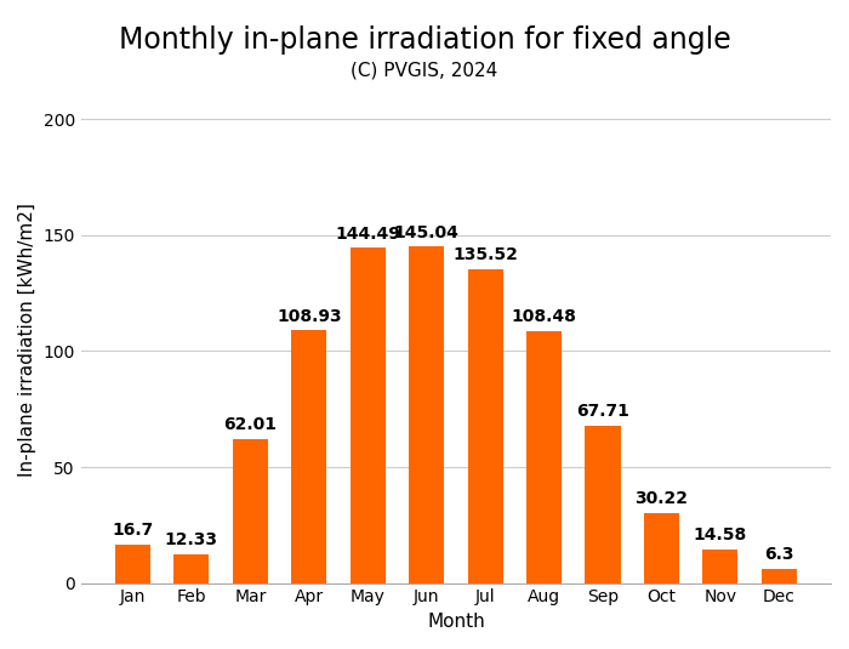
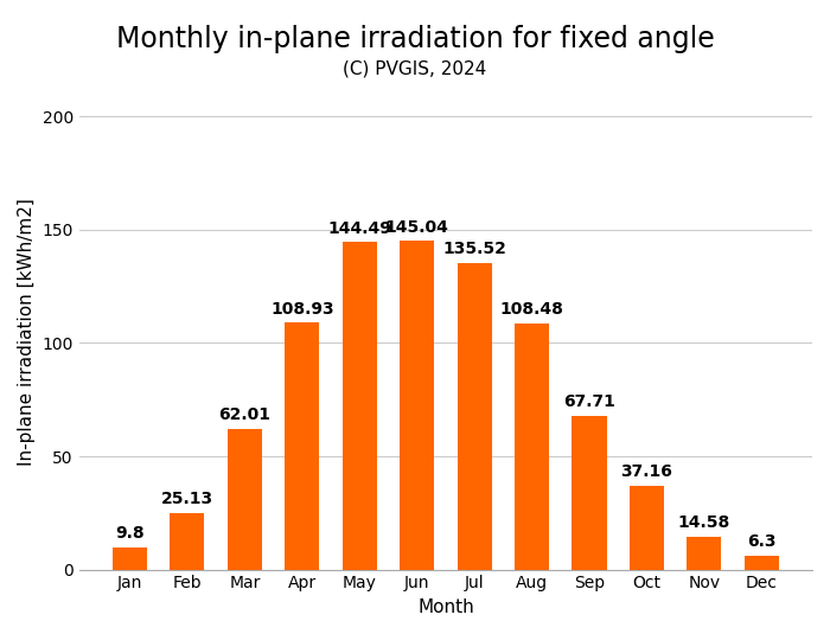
Jan: 16.7 -> 9.8
Feb: 12.33 -> 25.13
Oct: 30.22 -> 37.16
